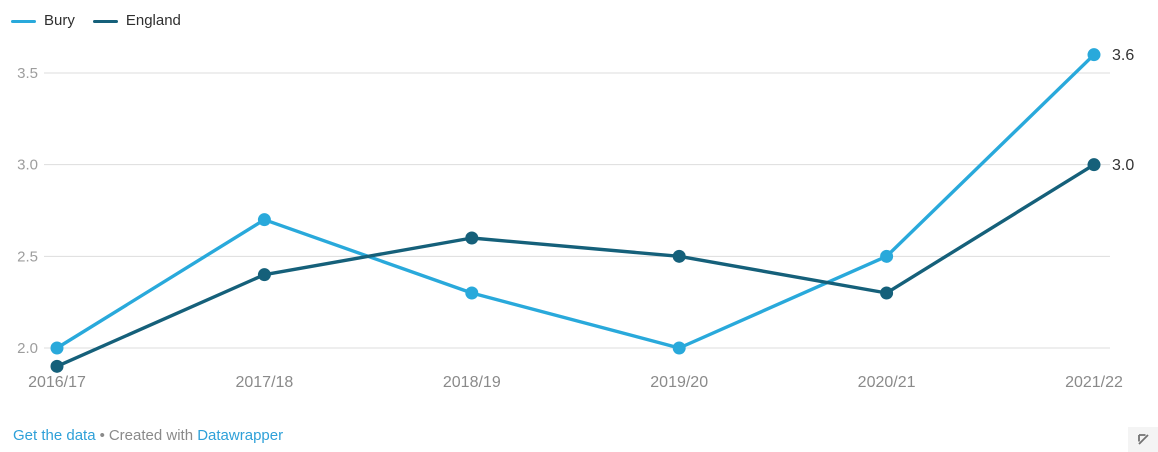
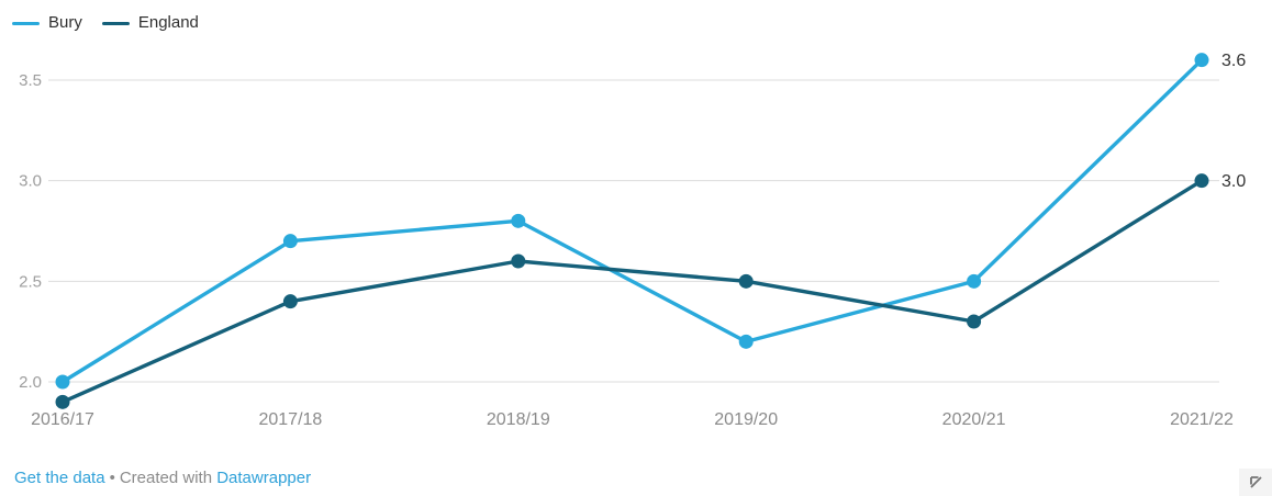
Bury/2018/19: 2.3 -> 2.8
Bury/2019/20: 2.0 -> 2.2
